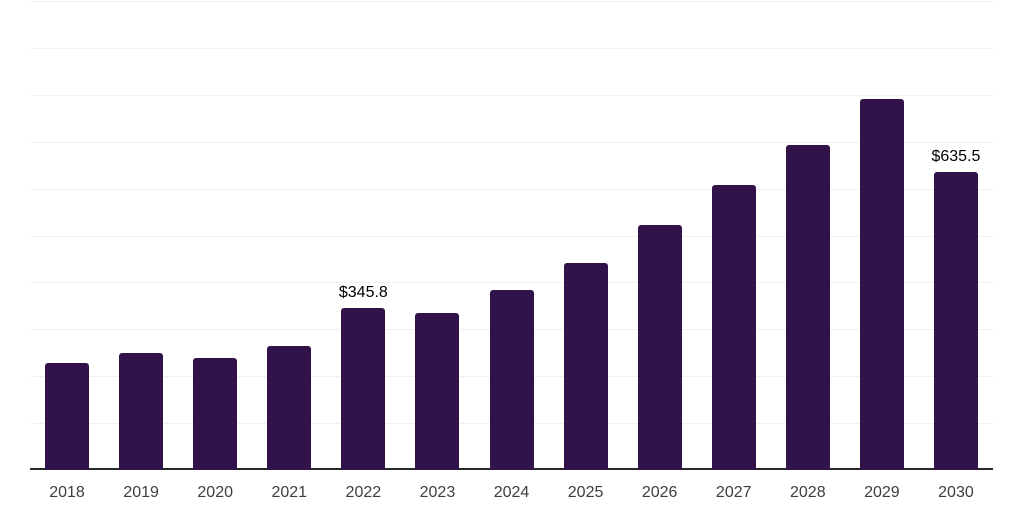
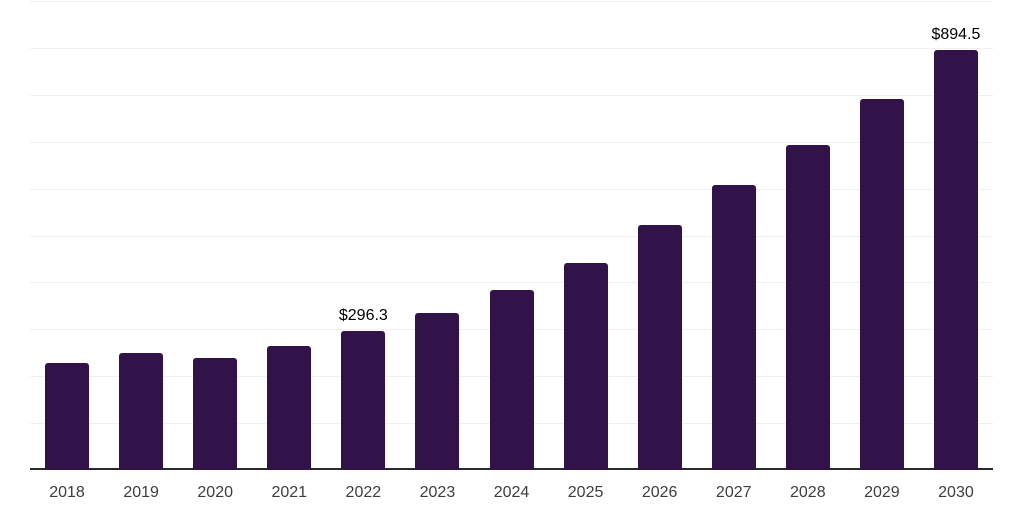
2022: $345.8 -> $296.3
2030: $635.5 -> $894.5
